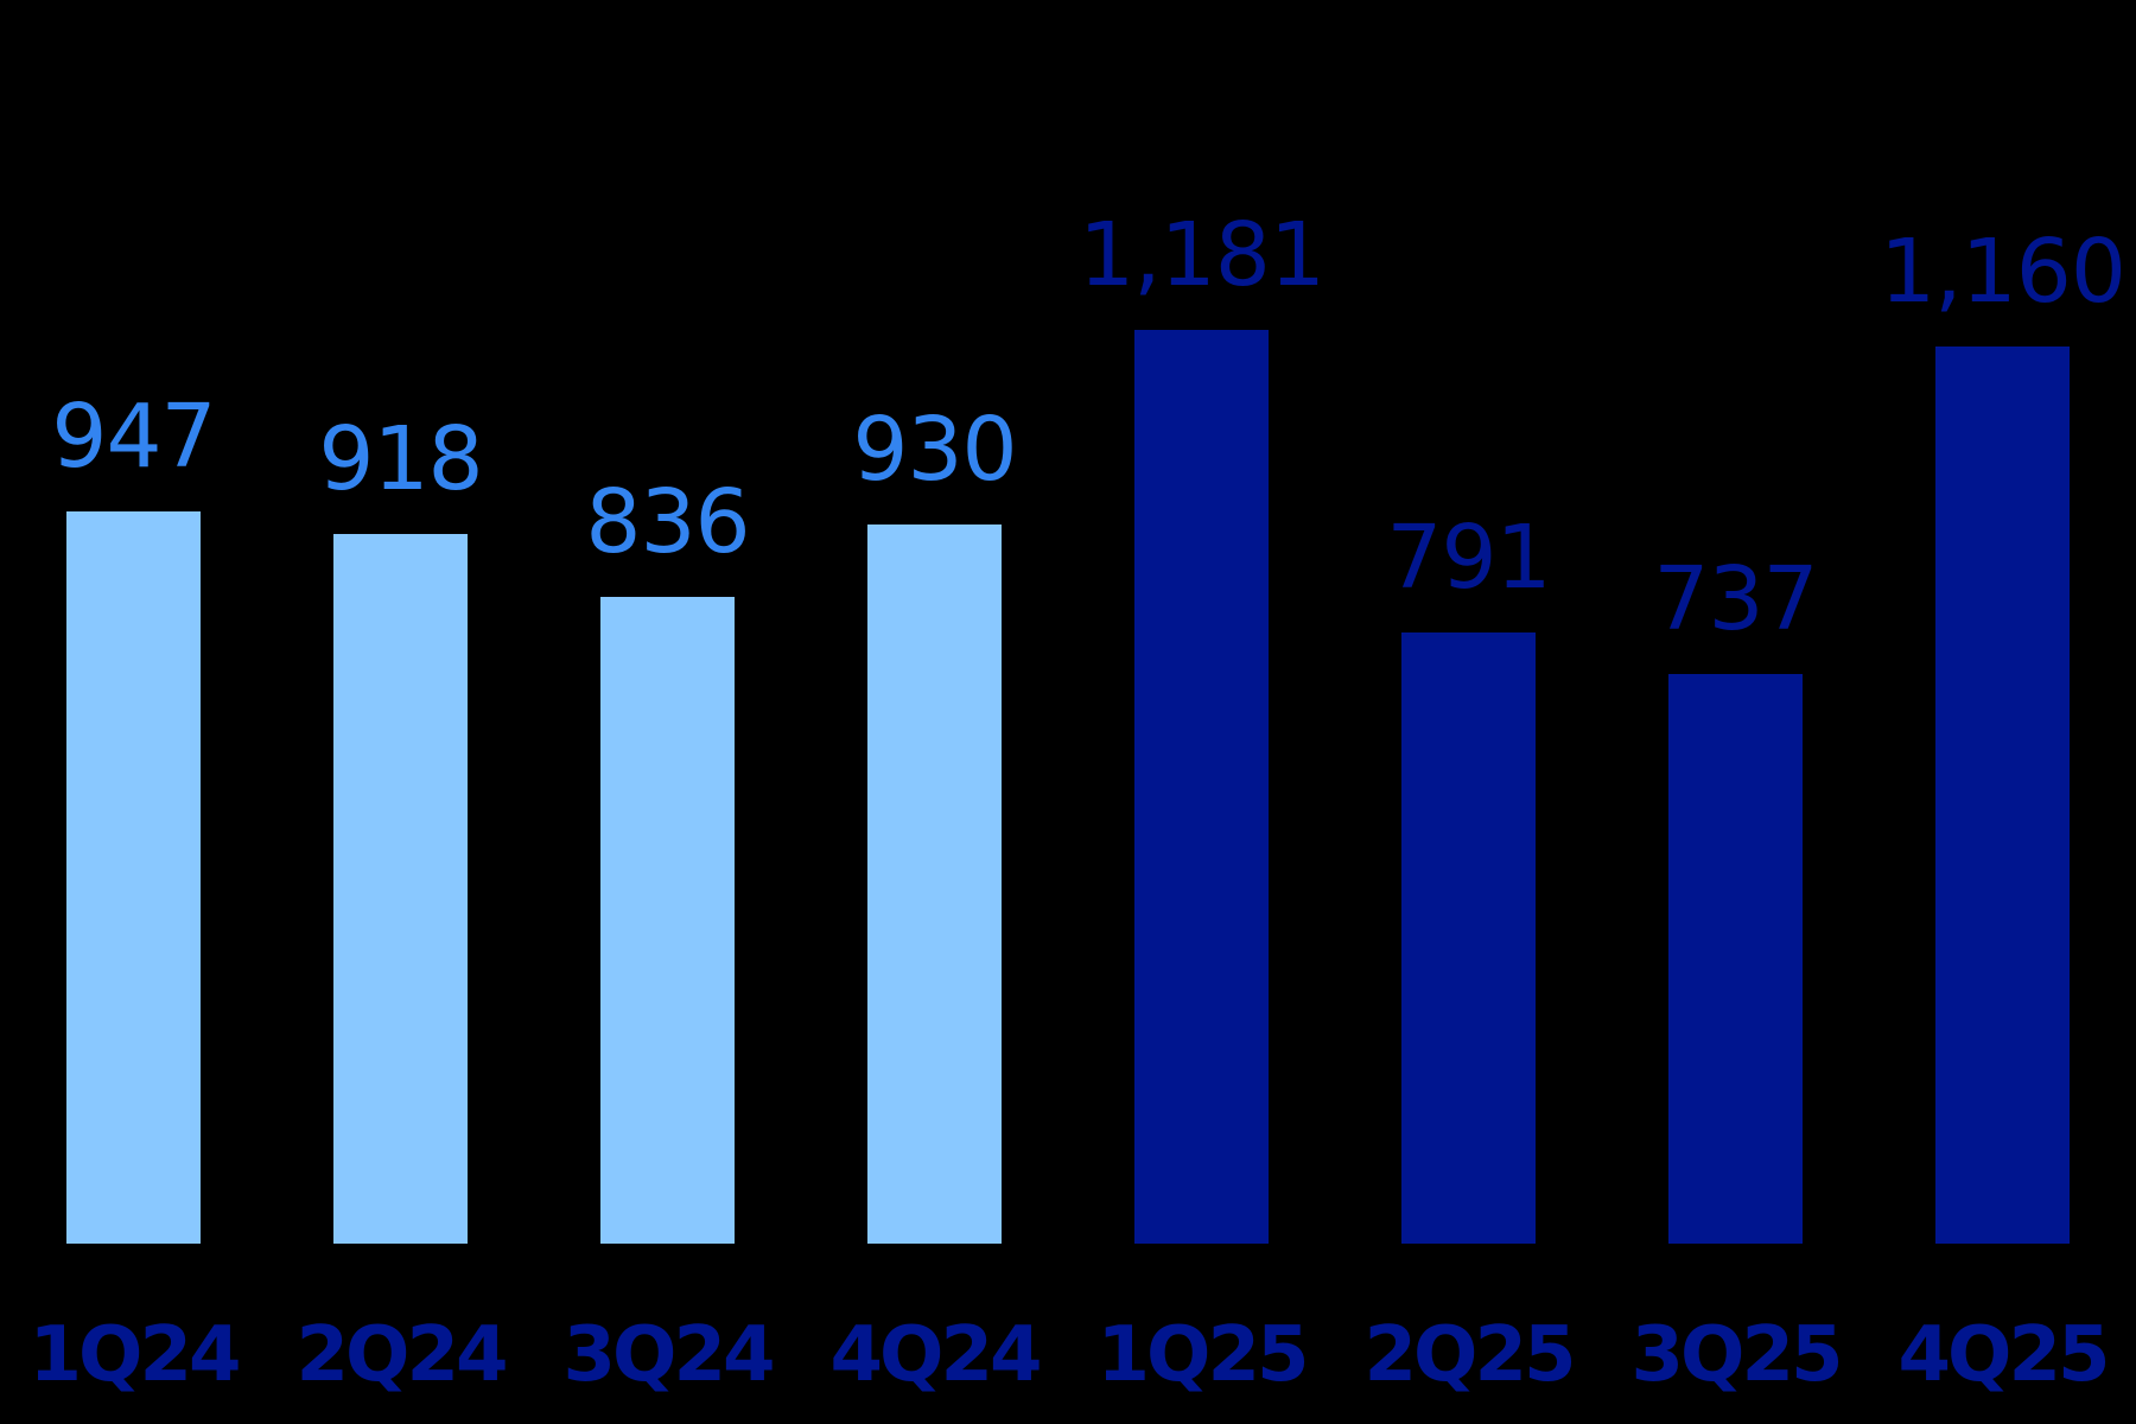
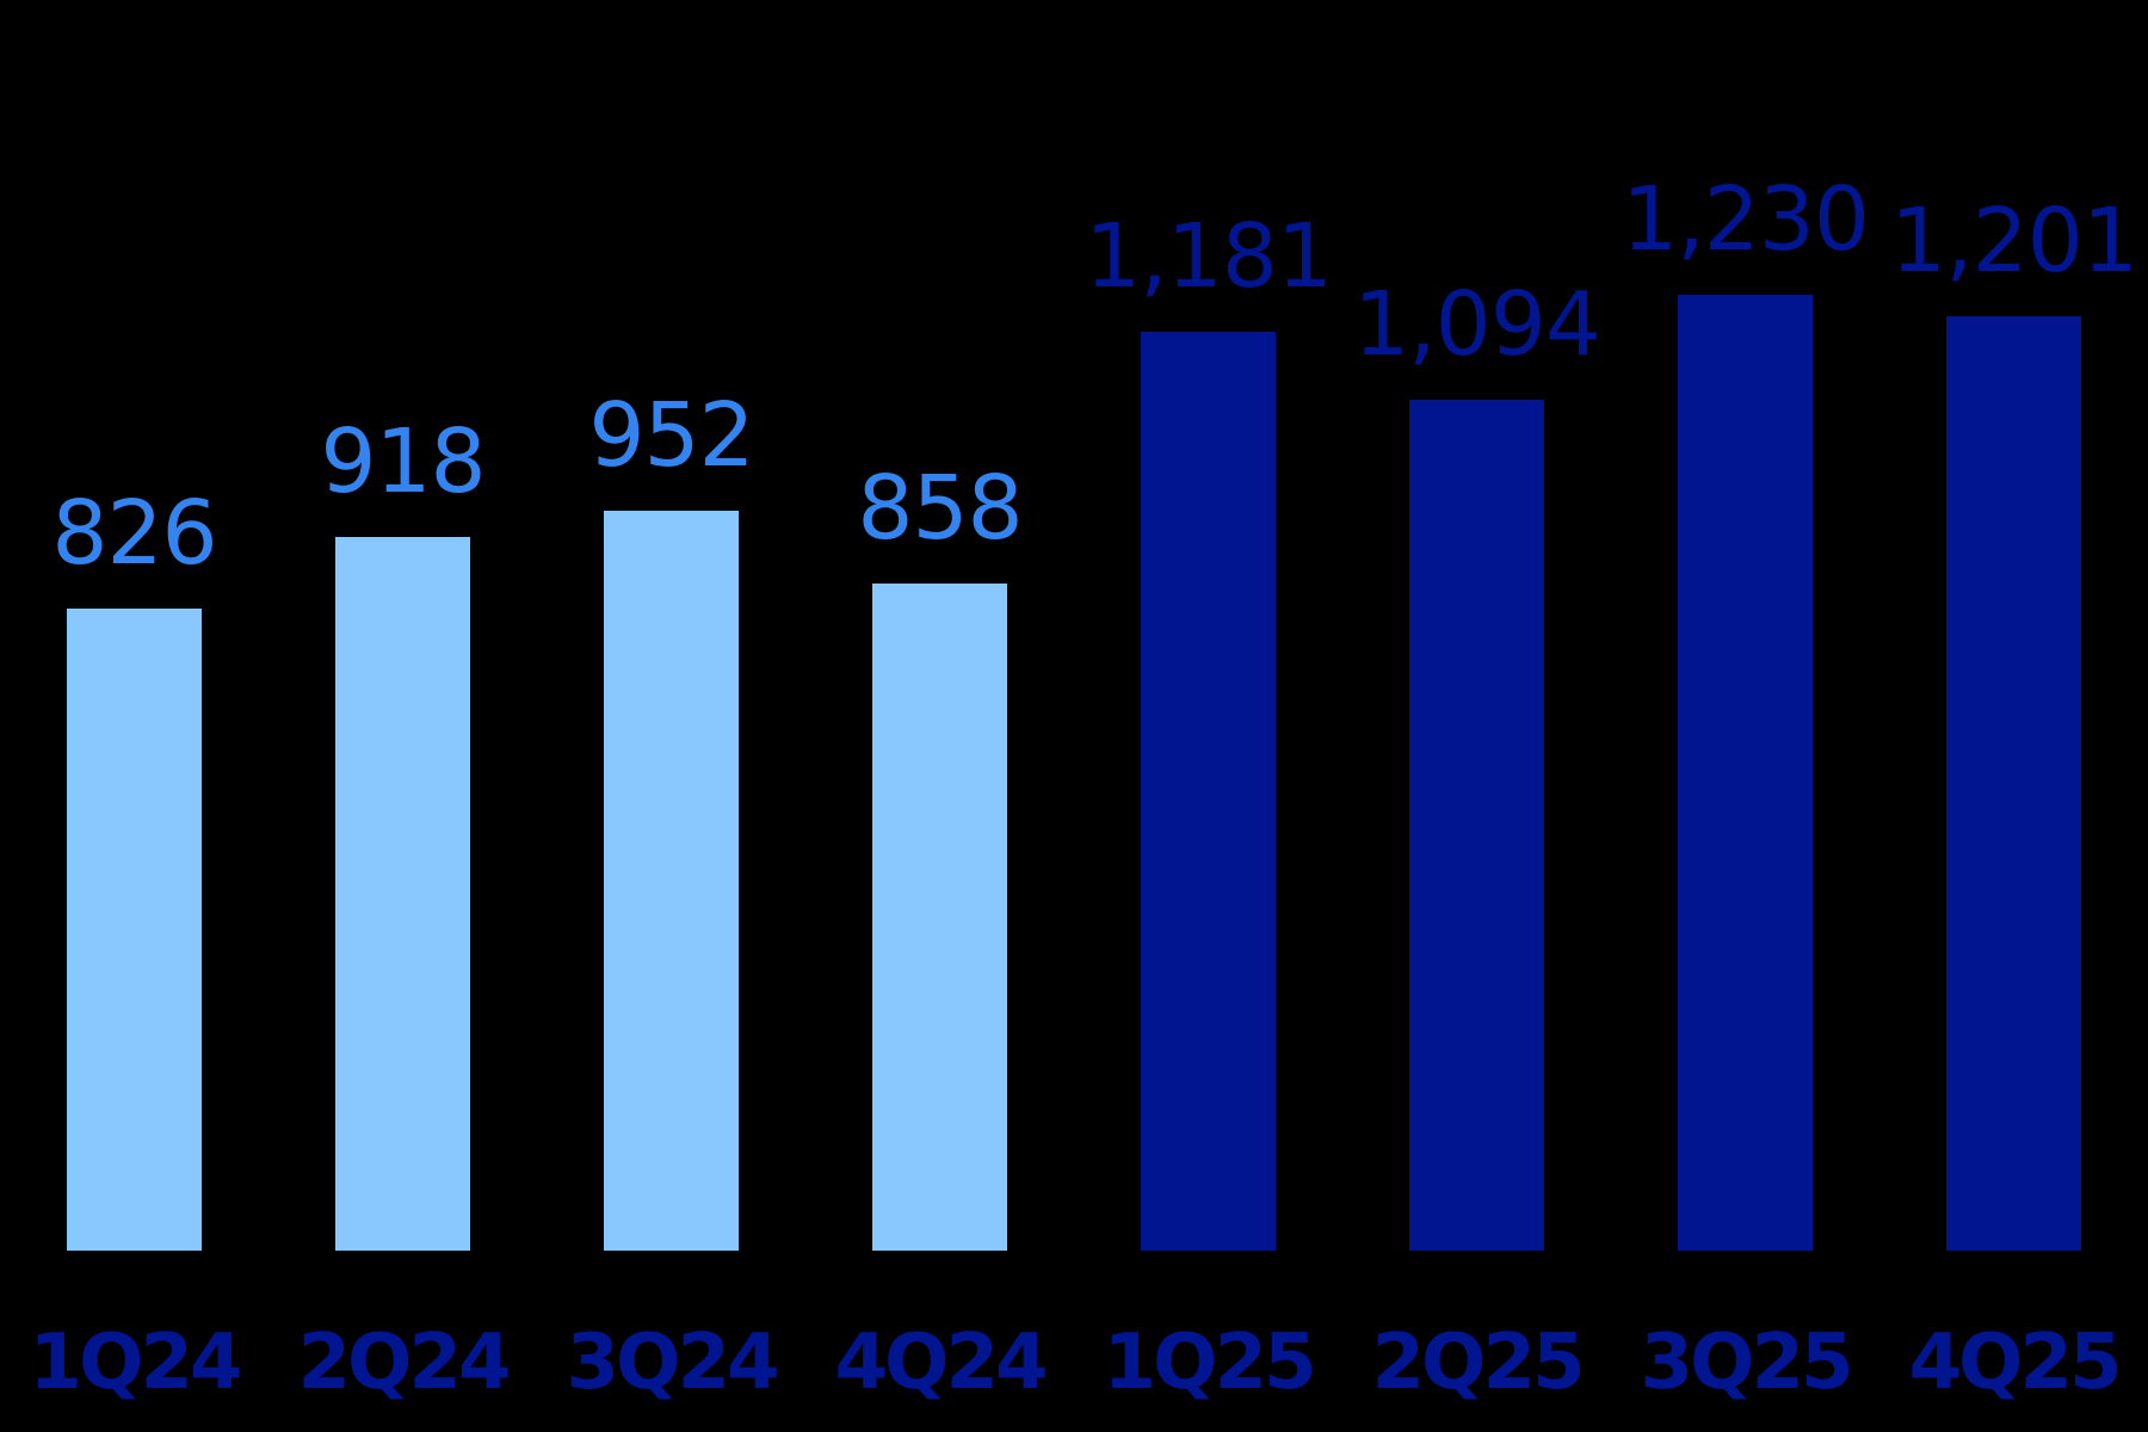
1Q24: 947 -> 826
3Q24: 836 -> 952
4Q24: 930 -> 858
2Q25: 791 -> 1,094
3Q25: 737 -> 1,230
4Q25: 1,160 -> 1,201
